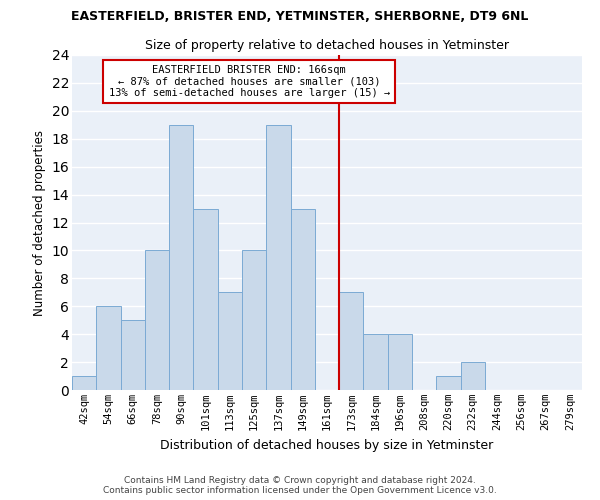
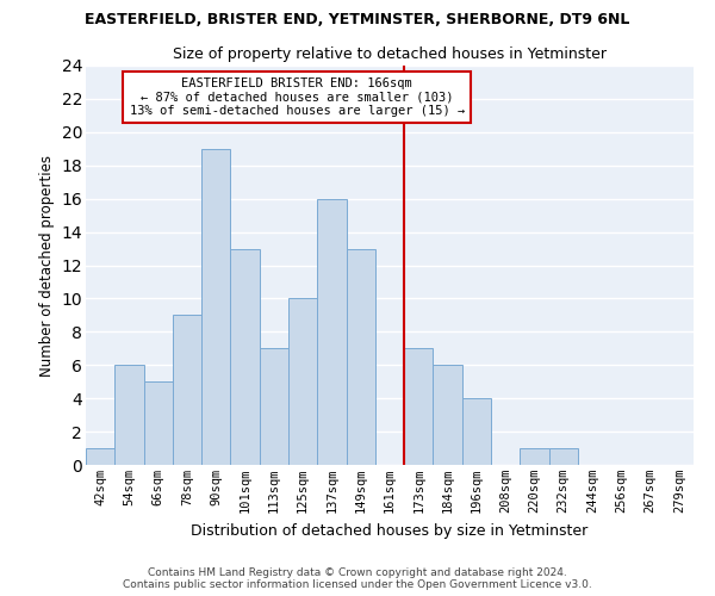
78sqm: 10 -> 9
137sqm: 19 -> 16
184sqm: 4 -> 6
232sqm: 2 -> 1
